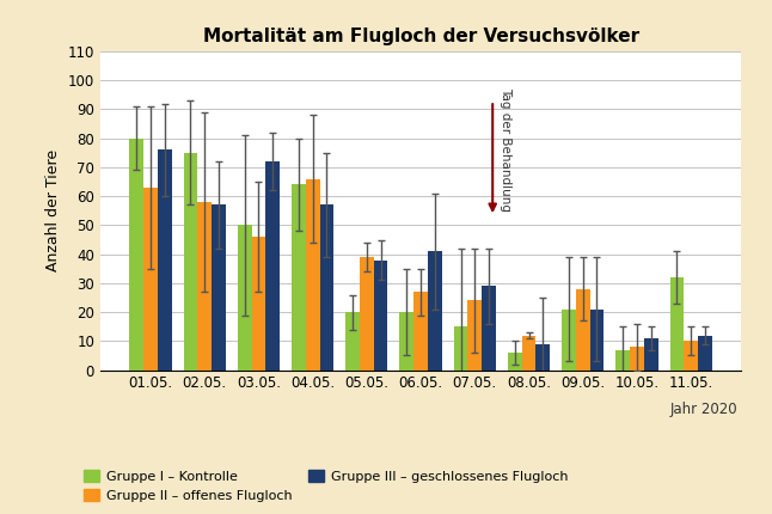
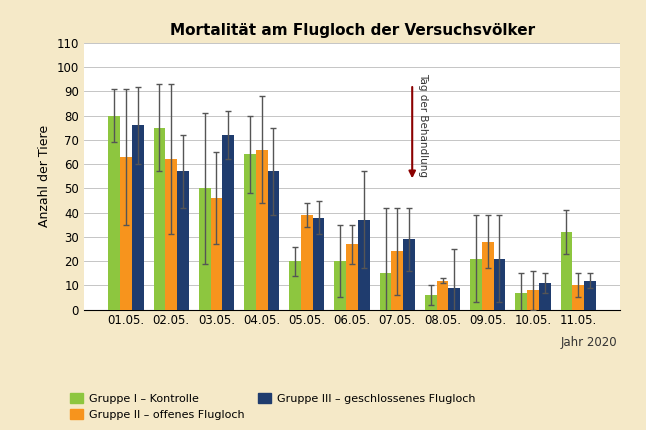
Gruppe II – offenes Flugloch/02.05.: 58 -> 62
Gruppe III – geschlossenes Flugloch/06.05.: 41 -> 37
